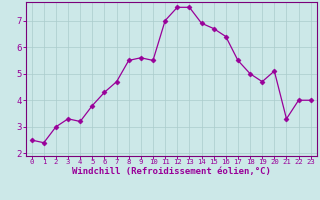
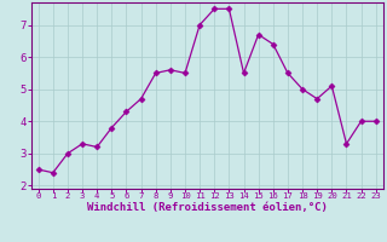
14: 6.9 -> 5.5
